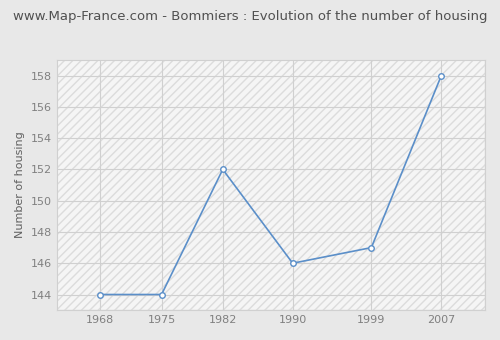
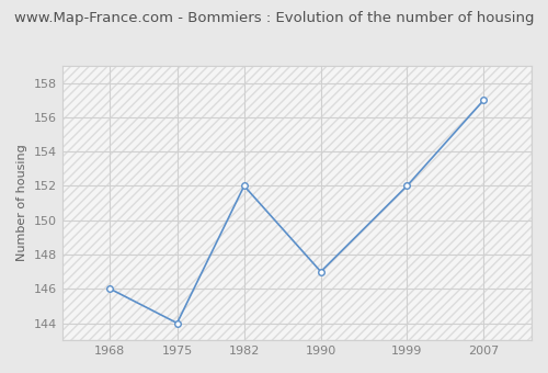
1968: 144 -> 146
1990: 146 -> 147
1999: 147 -> 152
2007: 158 -> 157
